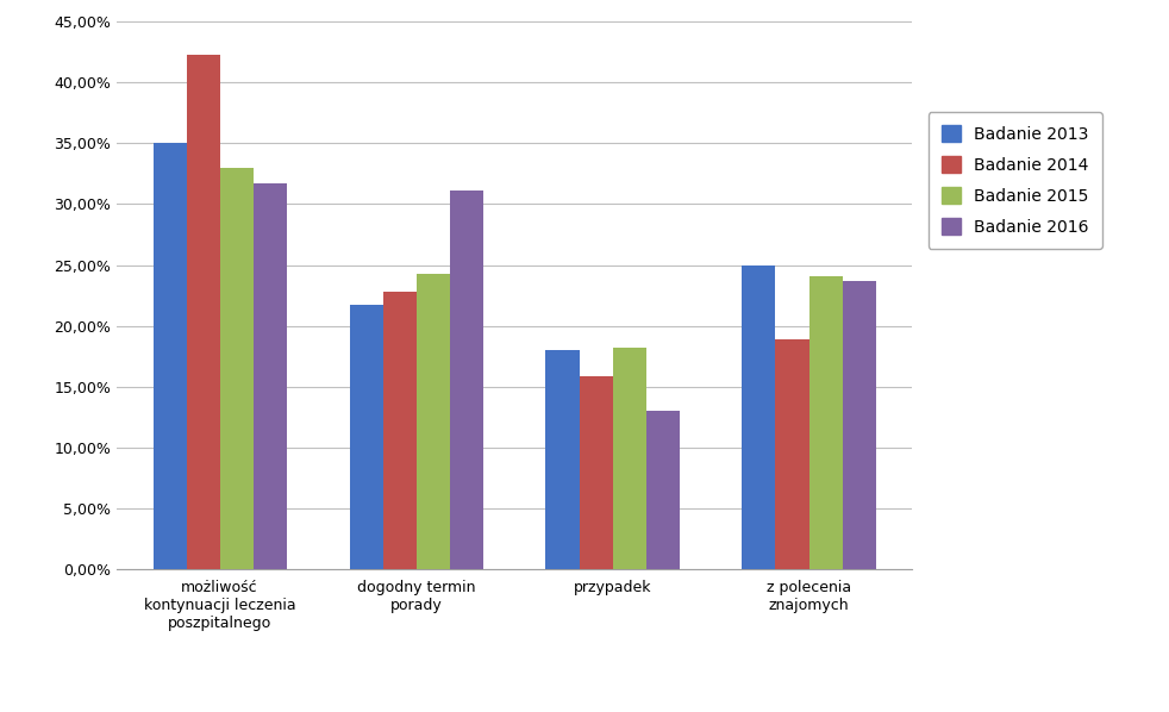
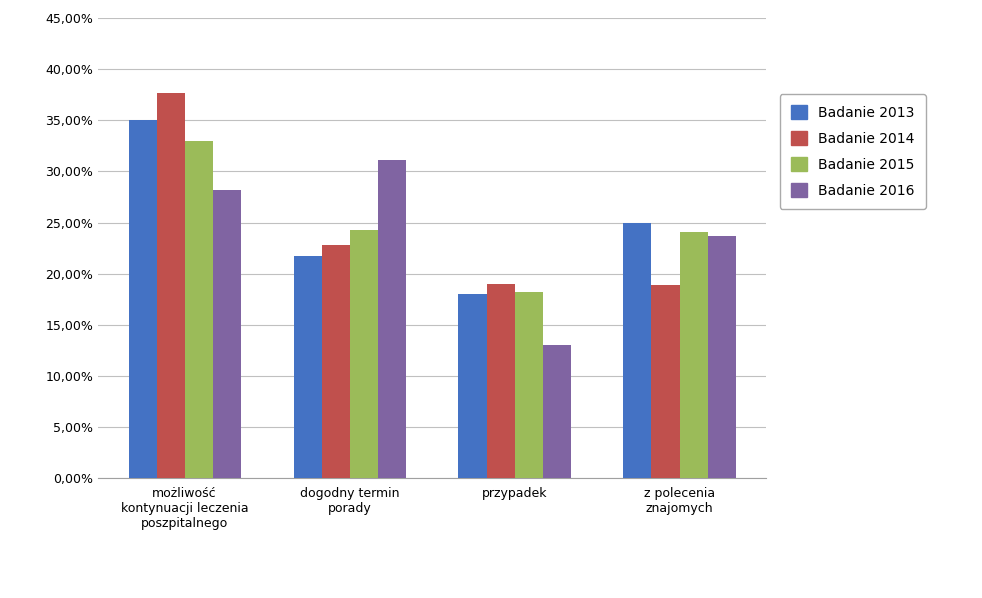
Badanie 2014/możliwość kontynuacji leczenia poszpitalnego: 42,3% -> 37,7%
Badanie 2016/możliwość kontynuacji leczenia poszpitalnego: 31,7% -> 28,2%
Badanie 2014/przypadek: 15,9% -> 19,0%
